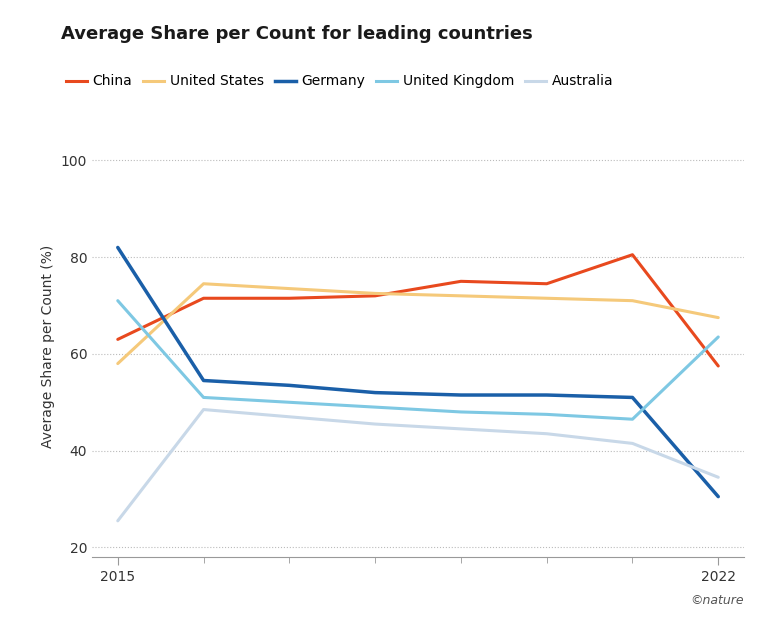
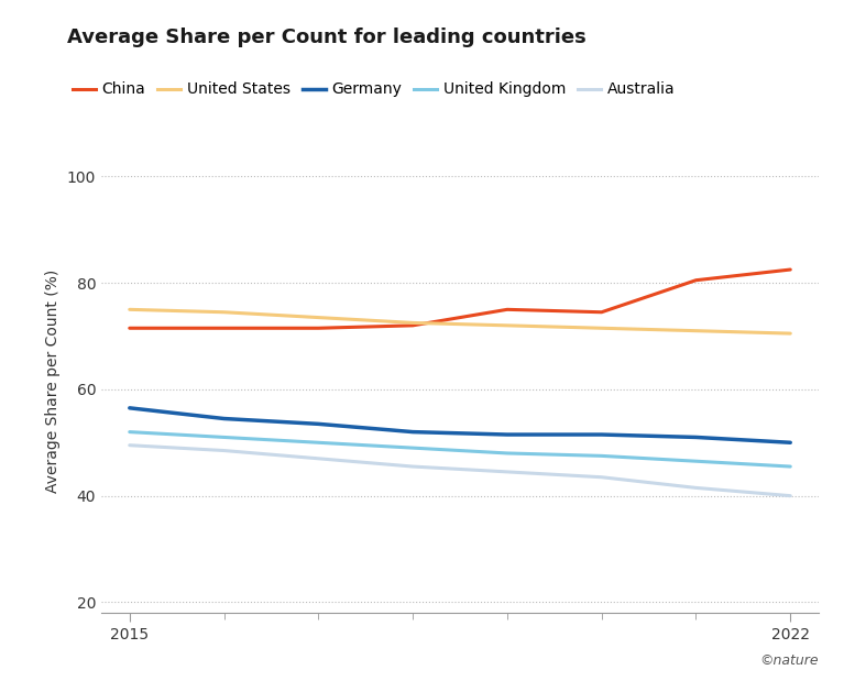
China/2015: 63.0 -> 71.5
United States/2015: 58.0 -> 75.0
Germany/2015: 82.0 -> 56.5
United Kingdom/2015: 71.0 -> 52.0
Australia/2015: 25.5 -> 49.5
China/2022: 57.5 -> 82.5
United States/2022: 67.5 -> 70.5
Germany/2022: 30.5 -> 50.0
United Kingdom/2022: 63.5 -> 45.5
Australia/2022: 34.5 -> 40.0
